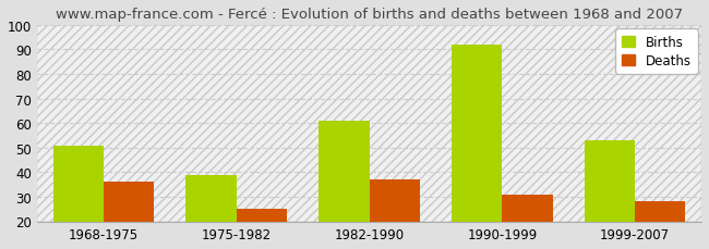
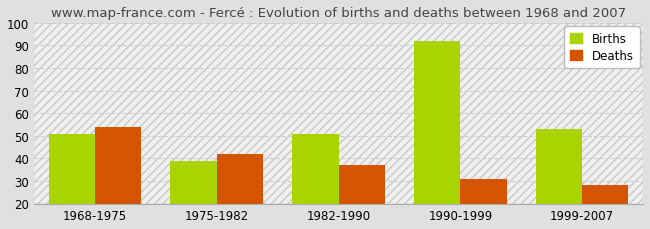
Deaths/1968-1975: 36 -> 54
Deaths/1975-1982: 25 -> 42
Births/1982-1990: 61 -> 51
